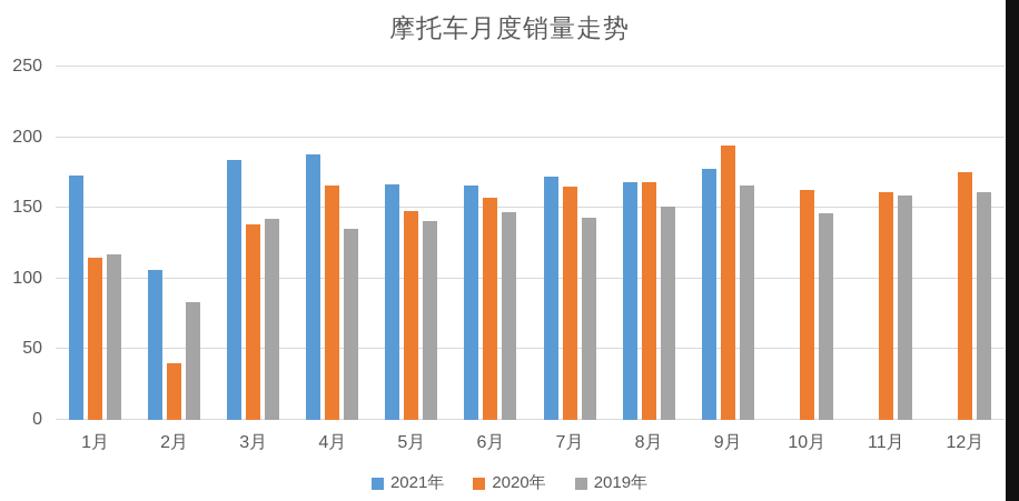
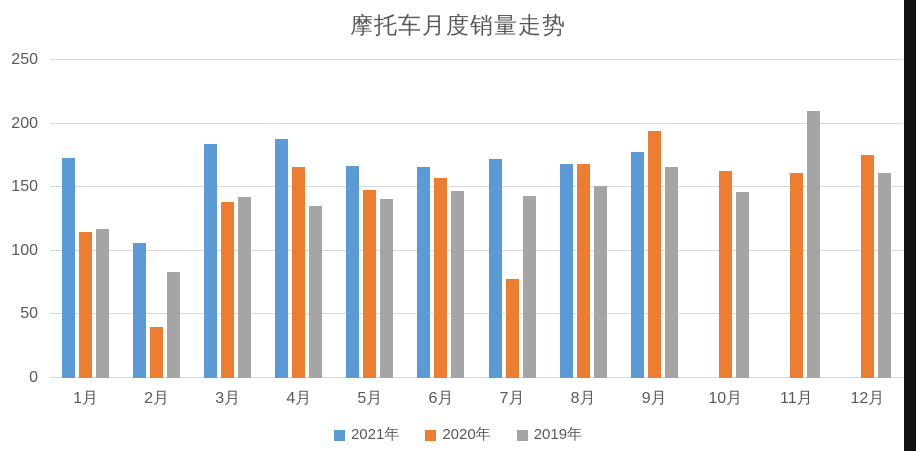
2020年/7月: 165 -> 78
2019年/11月: 159 -> 210
